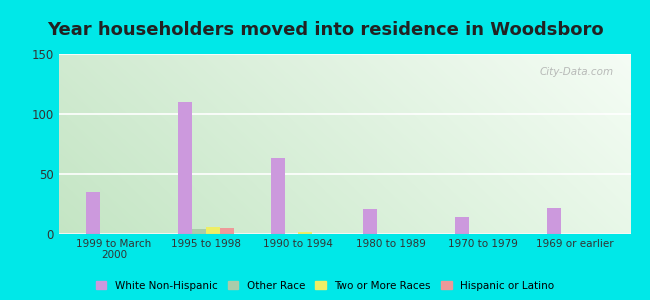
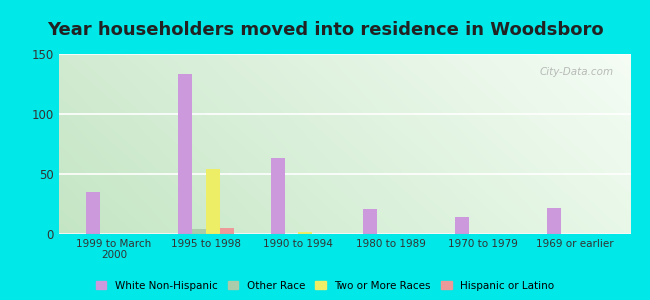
White Non-Hispanic/1995 to 1998: 110 -> 133
Two or More Races/1995 to 1998: 6 -> 54
